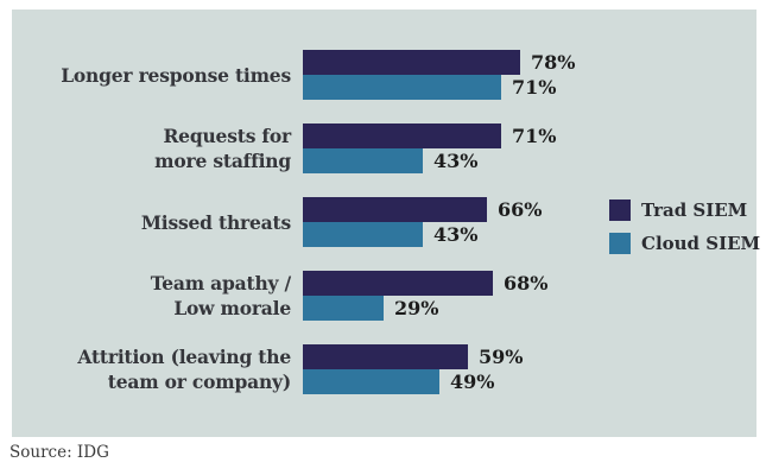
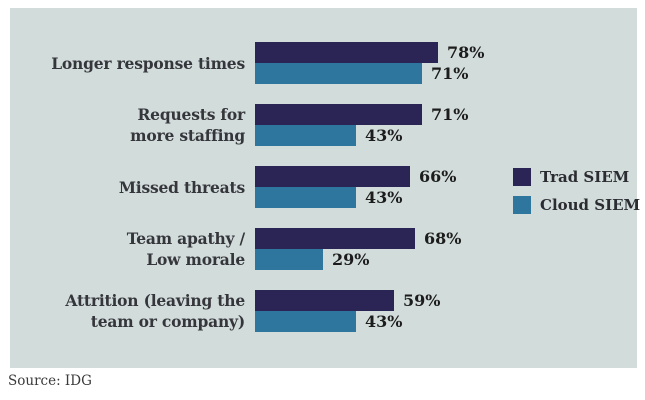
Cloud SIEM/Attrition (leaving the team or company): 49% -> 43%
